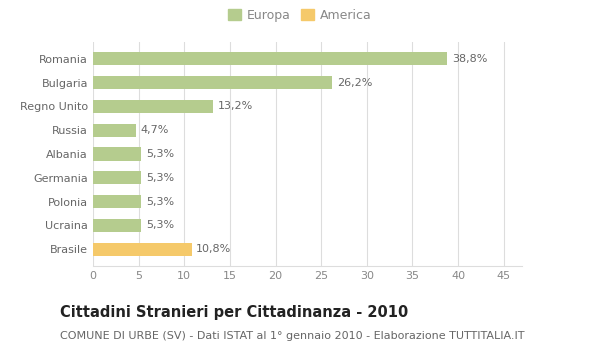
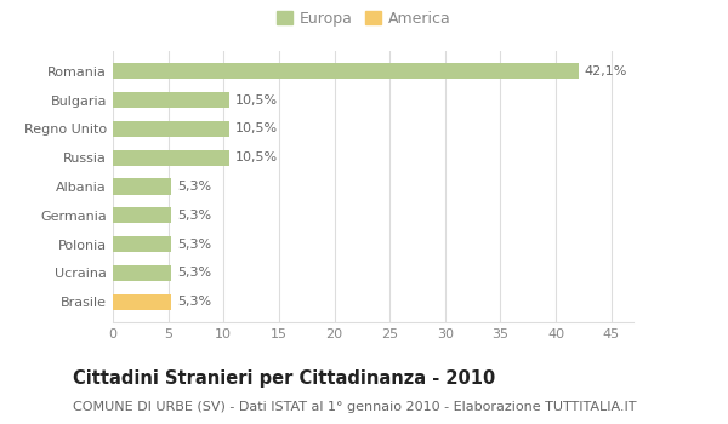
Romania: 38,8% -> 42,1%
Bulgaria: 26,2% -> 10,5%
Regno Unito: 13,2% -> 10,5%
Russia: 4,7% -> 10,5%
Brasile: 10,8% -> 5,3%
